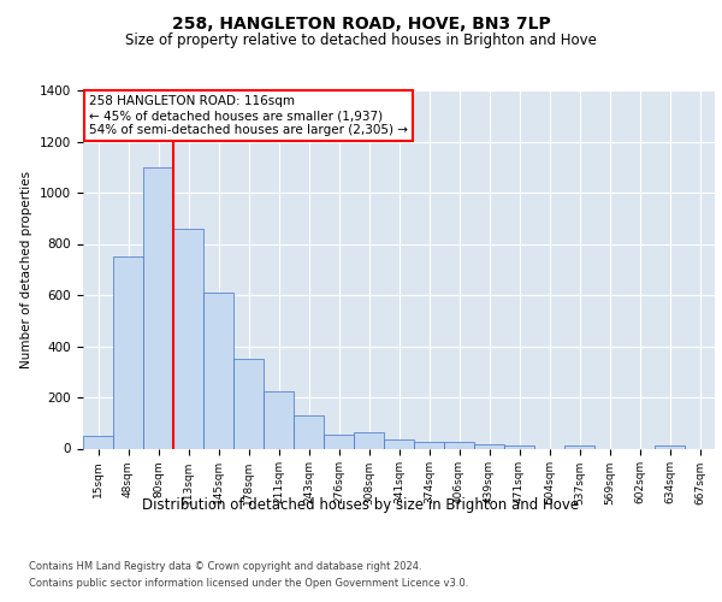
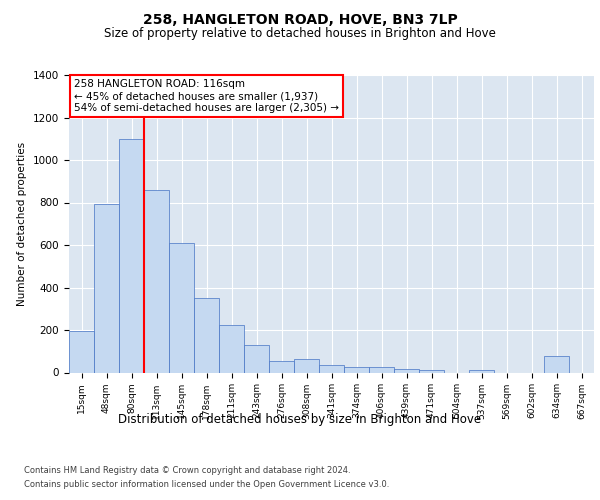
15sqm: 50 -> 195
48sqm: 750 -> 795
634sqm: 10 -> 80
